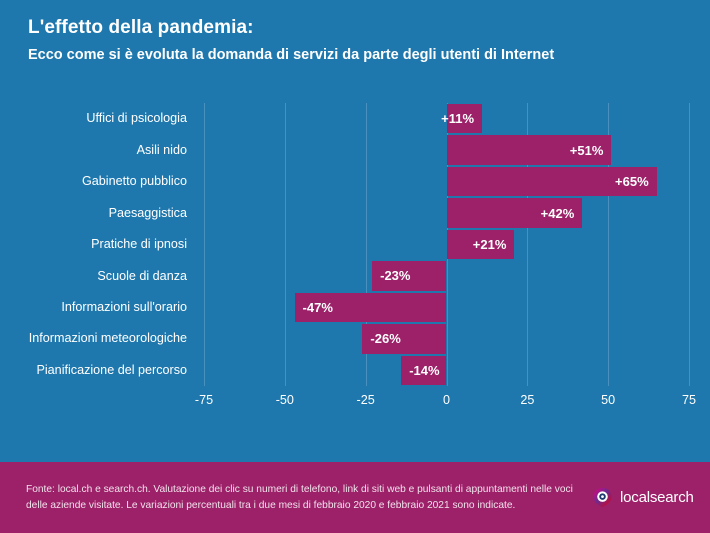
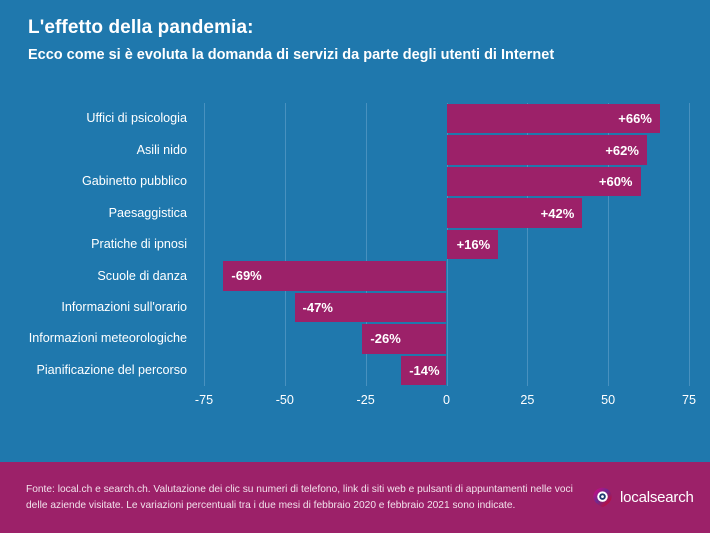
Uffici di psicologia: +11% -> +66%
Asili nido: +51% -> +62%
Gabinetto pubblico: +65% -> +60%
Pratiche di ipnosi: +21% -> +16%
Scuole di danza: -23% -> -69%
